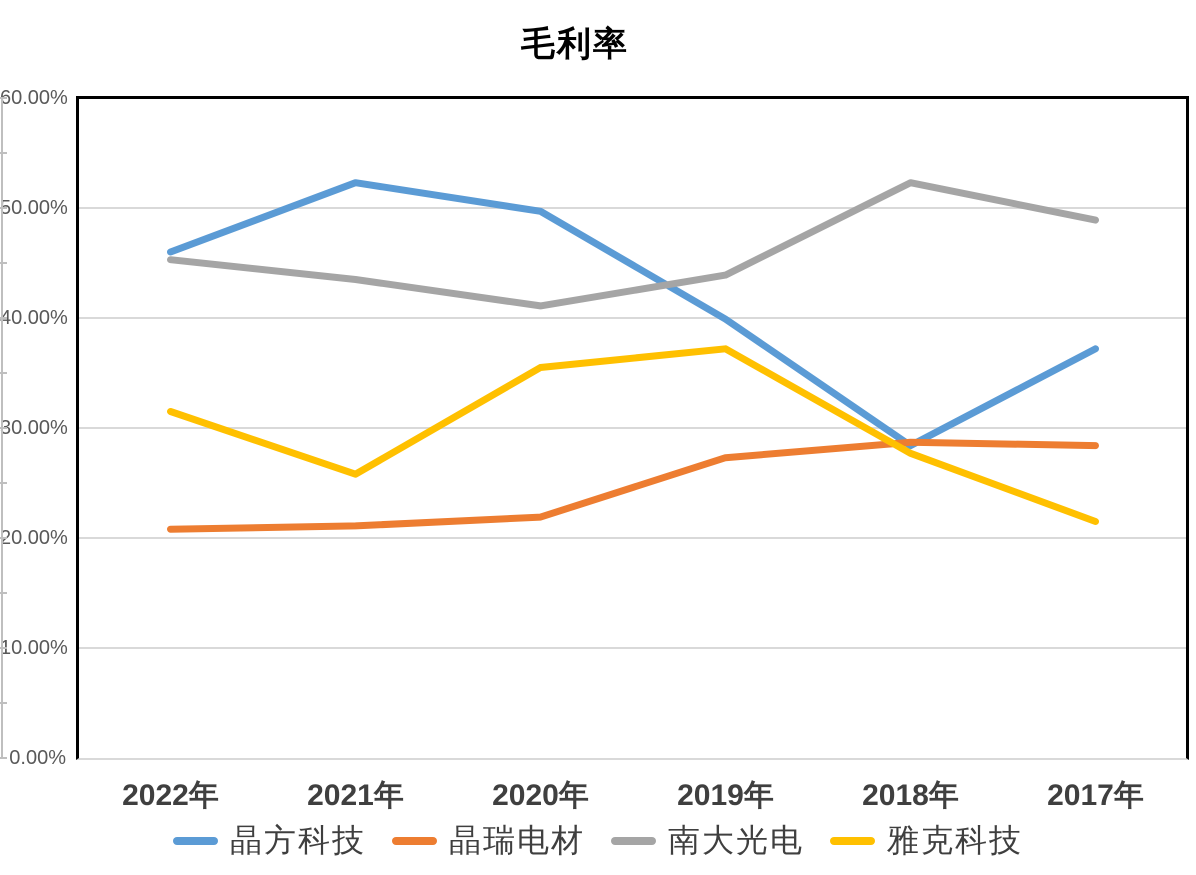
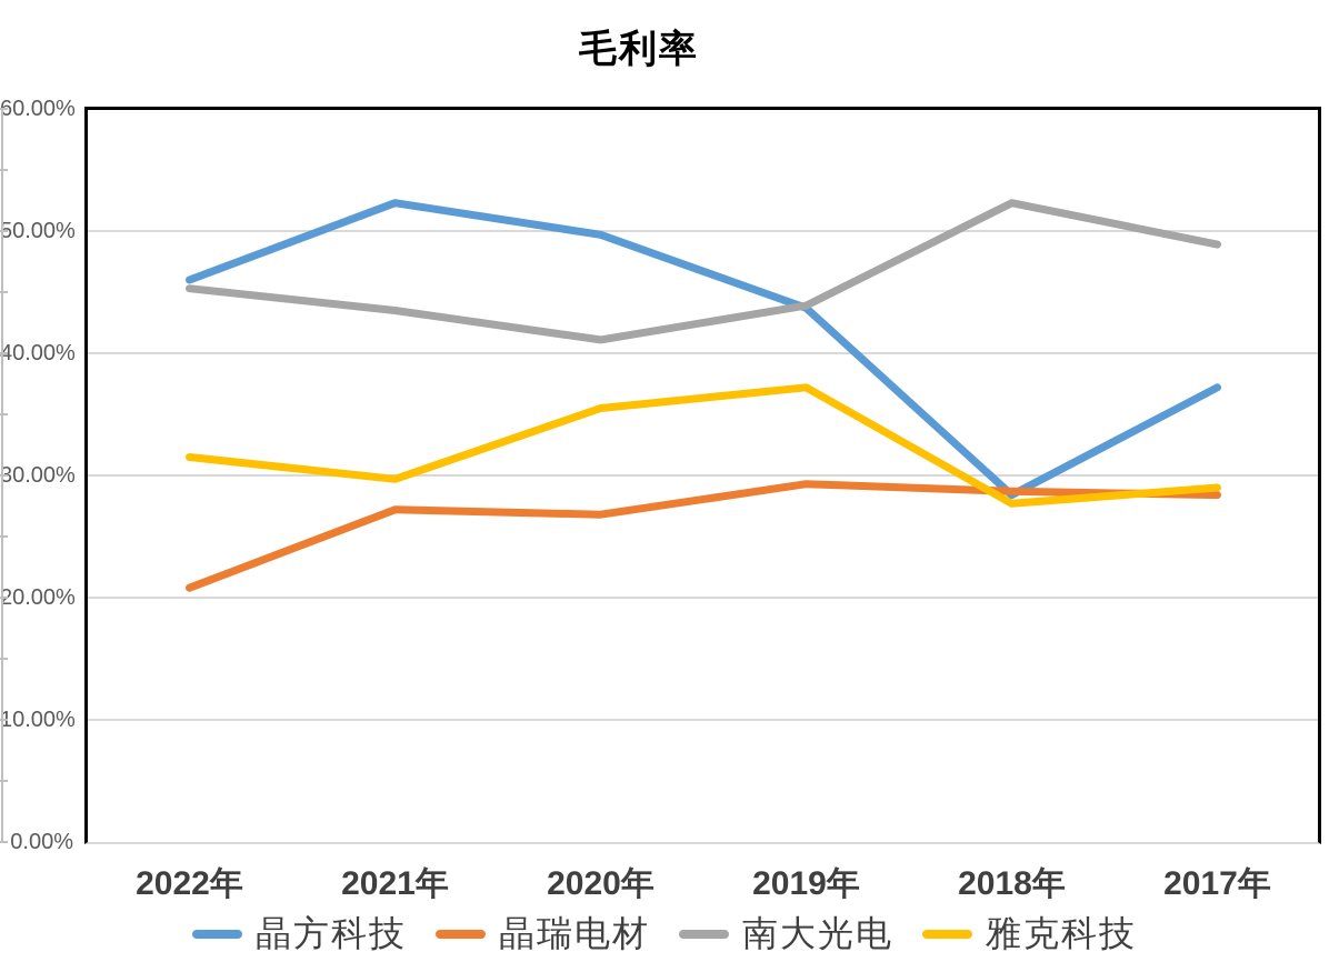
晶瑞电材/2021年: 21.1% -> 27.2%
雅克科技/2021年: 25.8% -> 29.7%
晶瑞电材/2020年: 21.9% -> 26.8%
晶方科技/2019年: 39.9% -> 43.7%
晶瑞电材/2019年: 27.3% -> 29.3%
雅克科技/2017年: 21.5% -> 29.0%
